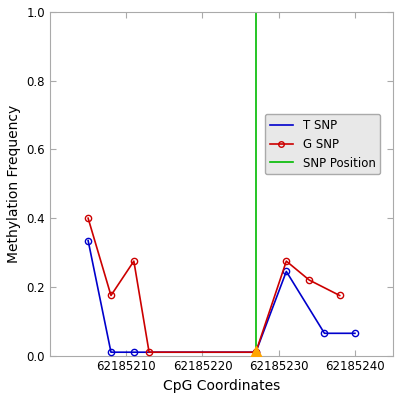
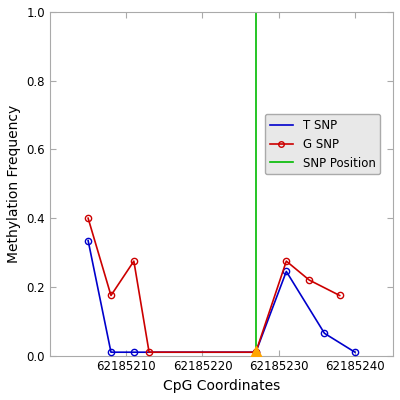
T SNP/62185240: 0.065 -> 0.010
